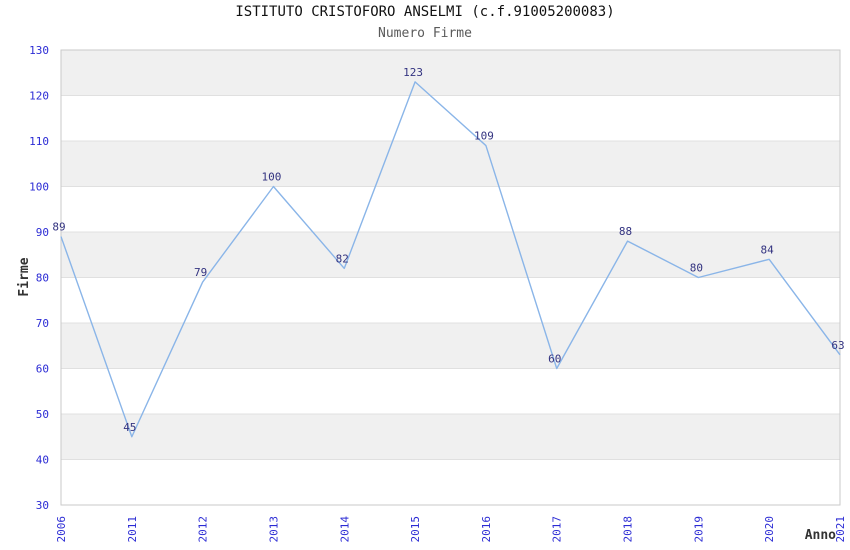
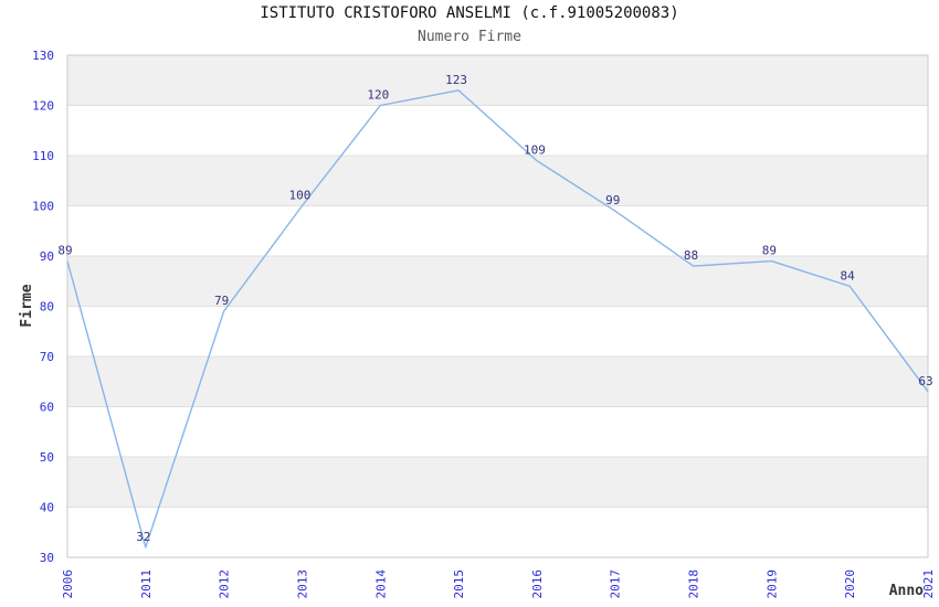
2011: 45 -> 32
2014: 82 -> 120
2017: 60 -> 99
2019: 80 -> 89
